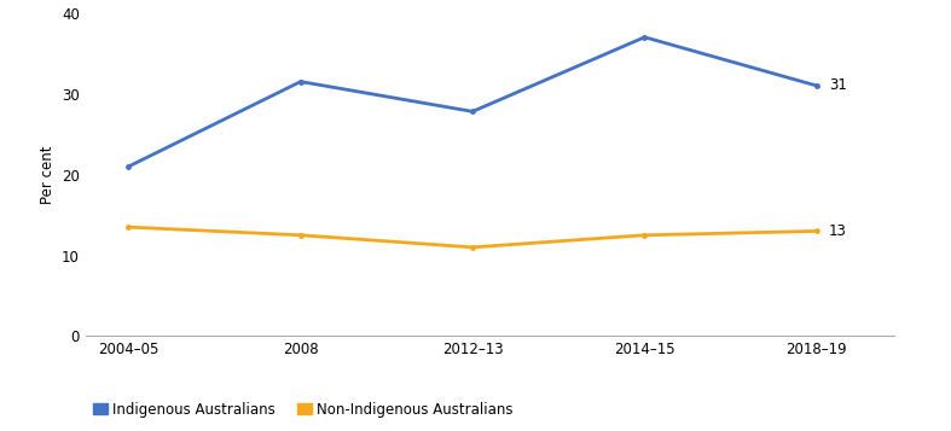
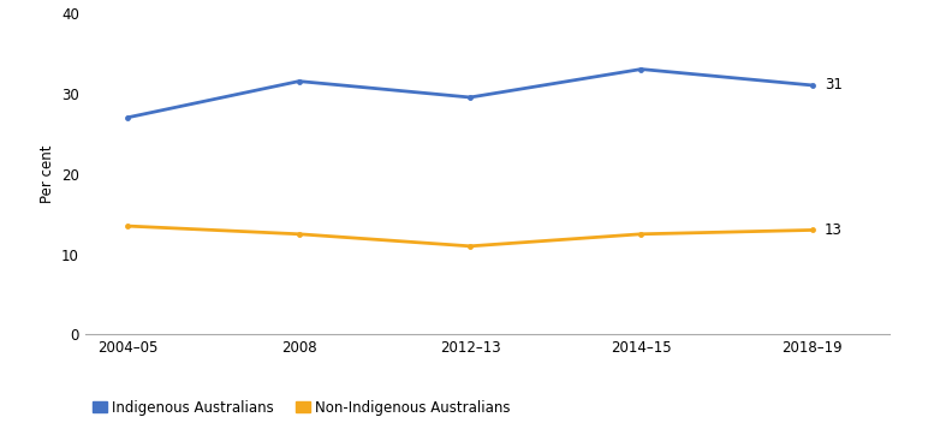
Indigenous Australians/2004–05: 21.0 -> 27.0
Indigenous Australians/2012–13: 27.8 -> 29.5
Indigenous Australians/2014–15: 37.0 -> 33.0
